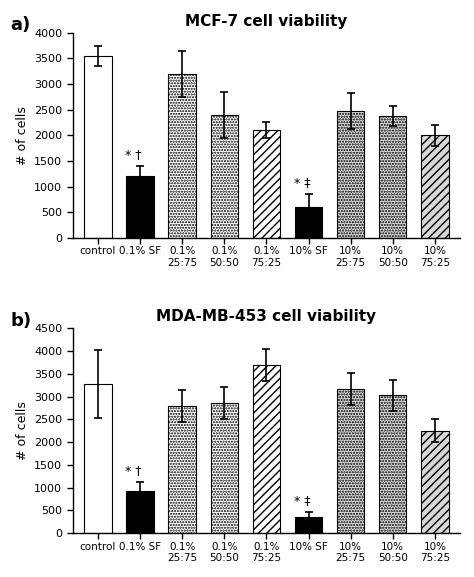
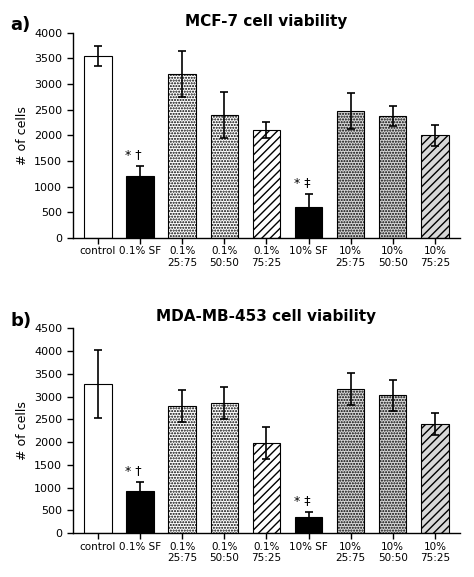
MDA-MB-453 cell viability/0.1% 75:25: 3700 -> 1980
MDA-MB-453 cell viability/10% 75:25: 2250 -> 2400
